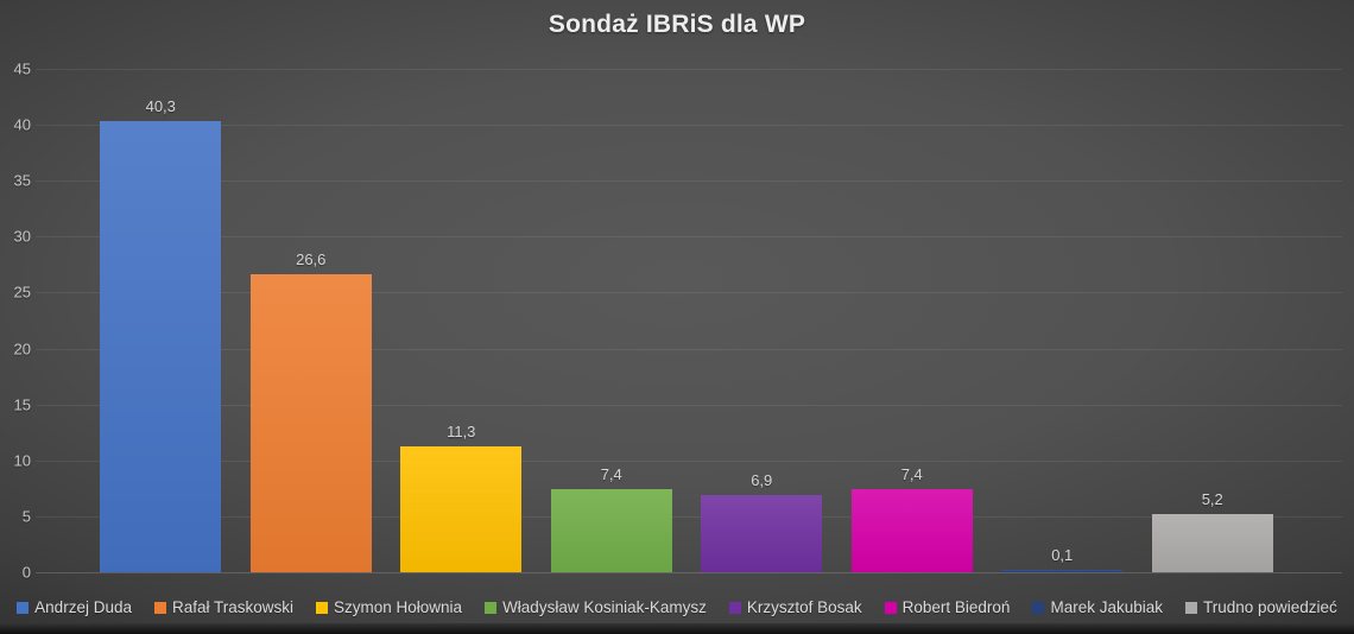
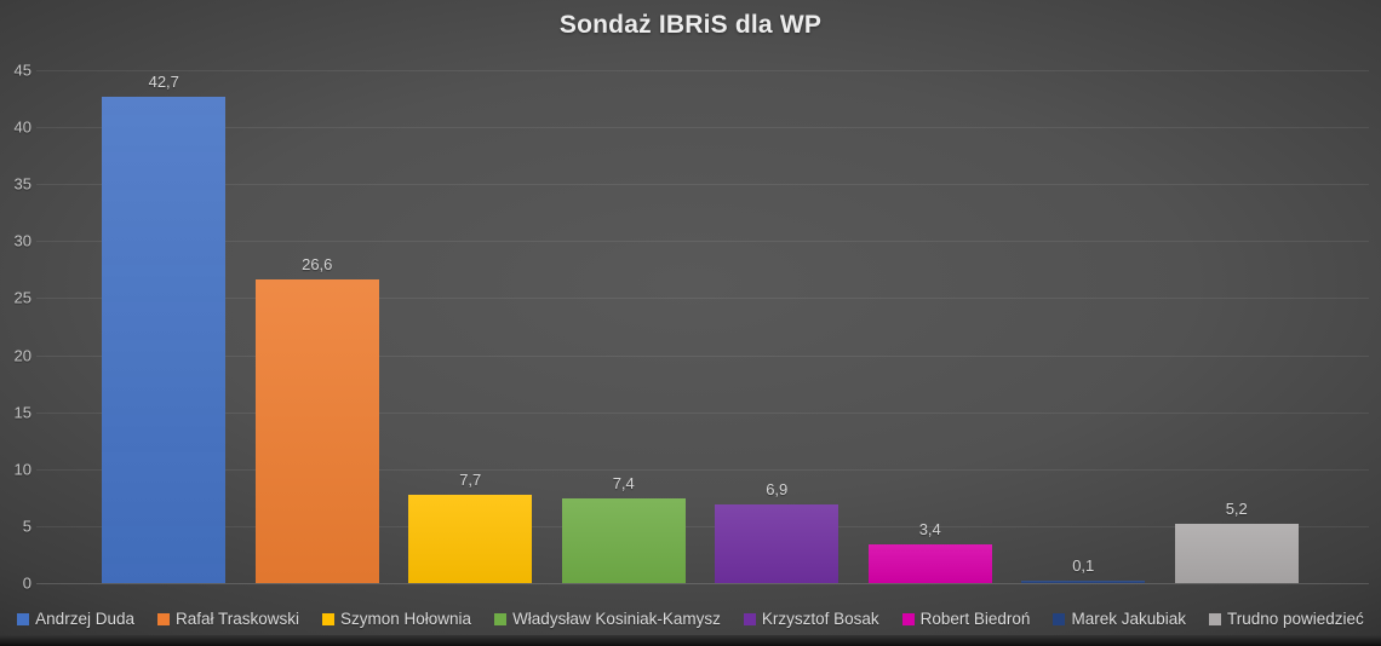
Andrzej Duda: 40,3 -> 42,7
Szymon Hołownia: 11,3 -> 7,7
Robert Biedroń: 7,4 -> 3,4
